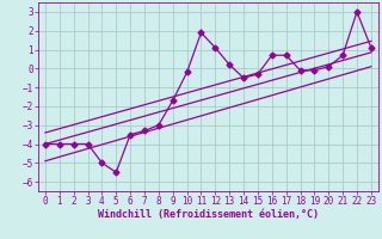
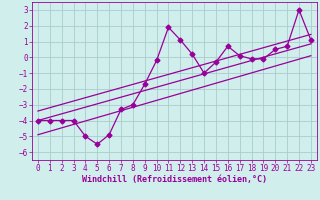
6: -3.5 -> -4.9
14: -0.5 -> -1.0
17: 0.7 -> 0.1
20: 0.1 -> 0.5
